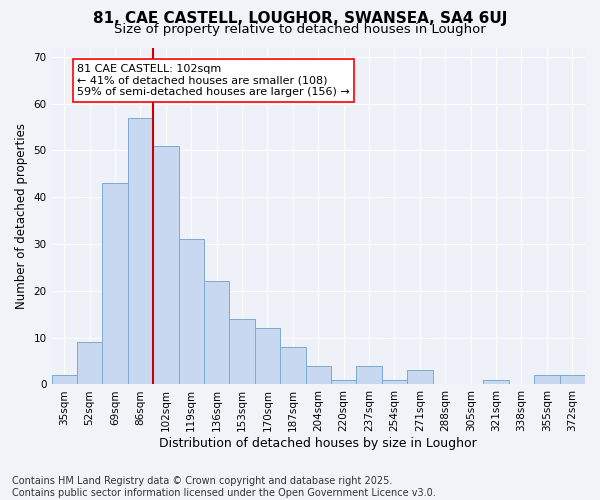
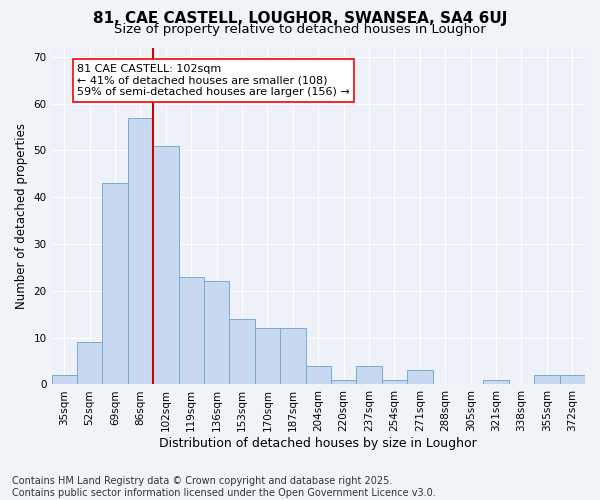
119sqm: 31 -> 23
187sqm: 8 -> 12
